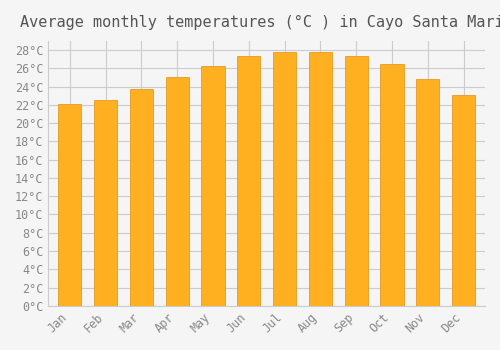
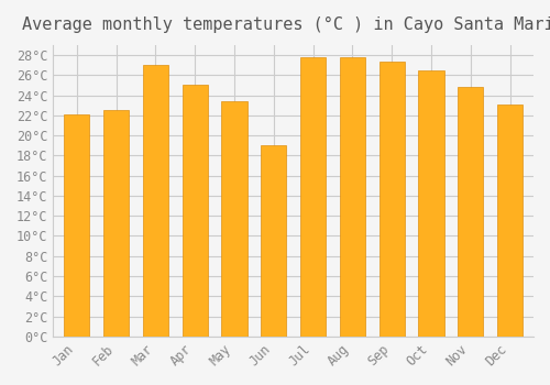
Mar: 23.7°C -> 27.0°C
May: 26.2°C -> 23.4°C
Jun: 27.3°C -> 19.0°C
